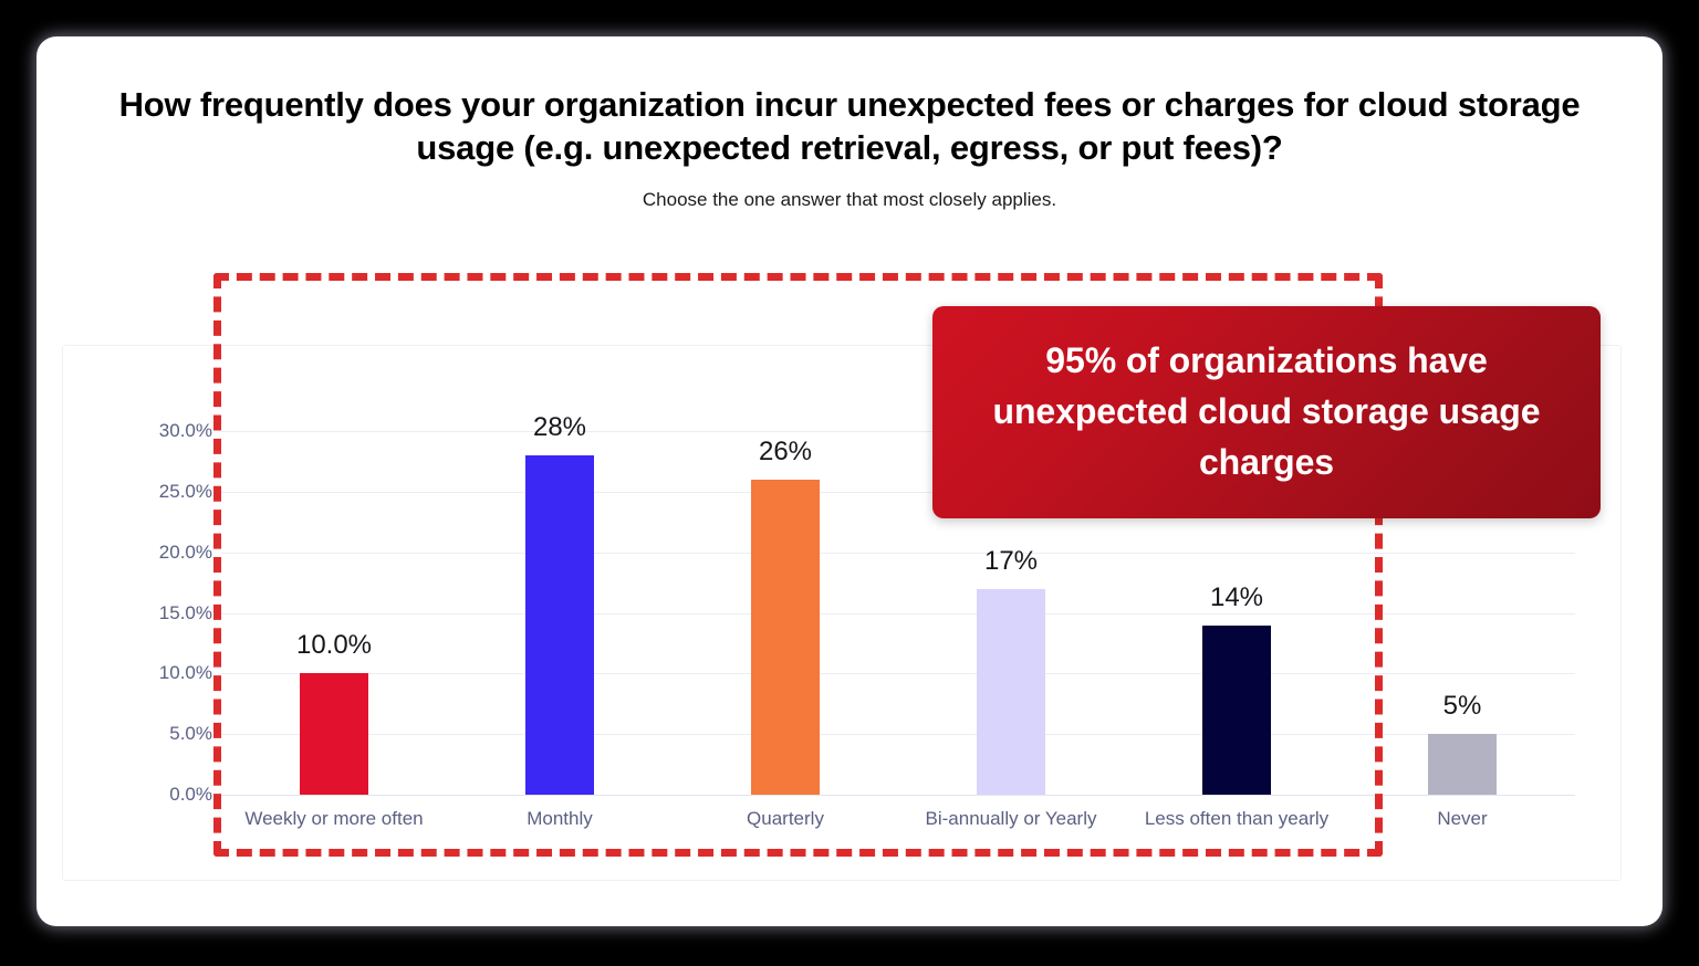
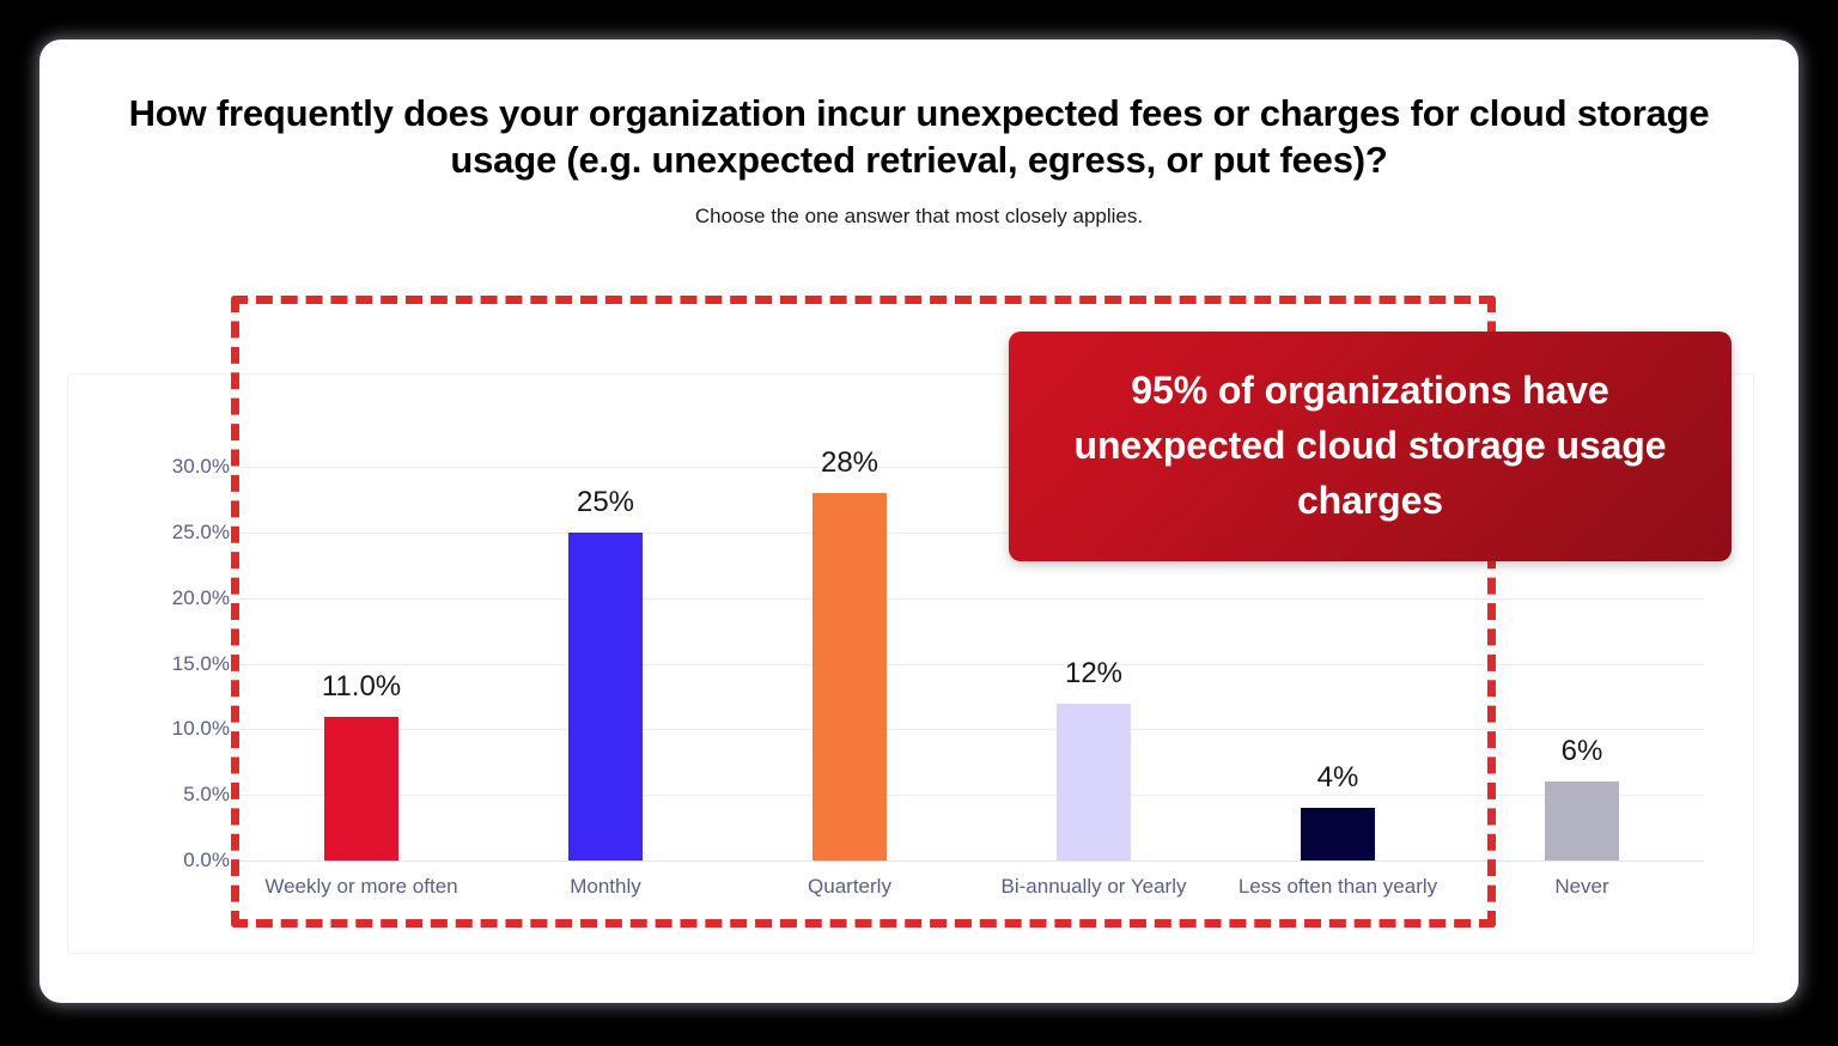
Weekly or more often: 10.0% -> 11.0%
Monthly: 28% -> 25%
Quarterly: 26% -> 28%
Bi-annually or Yearly: 17% -> 12%
Less often than yearly: 14% -> 4%
Never: 5% -> 6%
